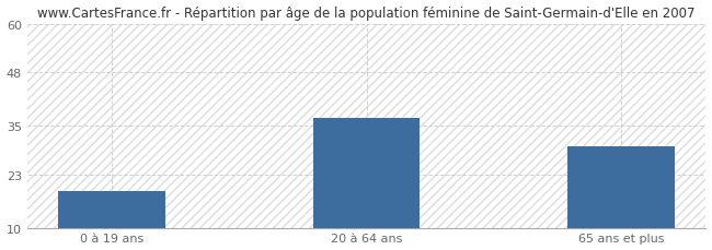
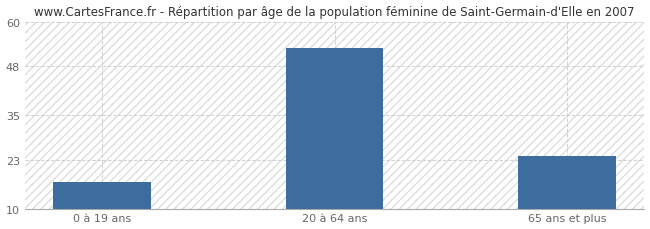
0 à 19 ans: 19 -> 17
20 à 64 ans: 37 -> 53
65 ans et plus: 30 -> 24
